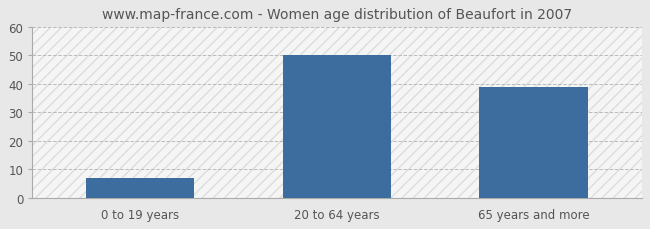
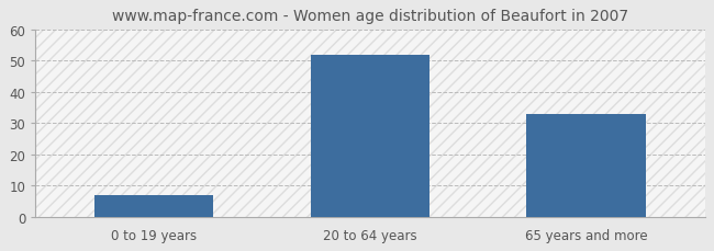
20 to 64 years: 50 -> 52
65 years and more: 39 -> 33
